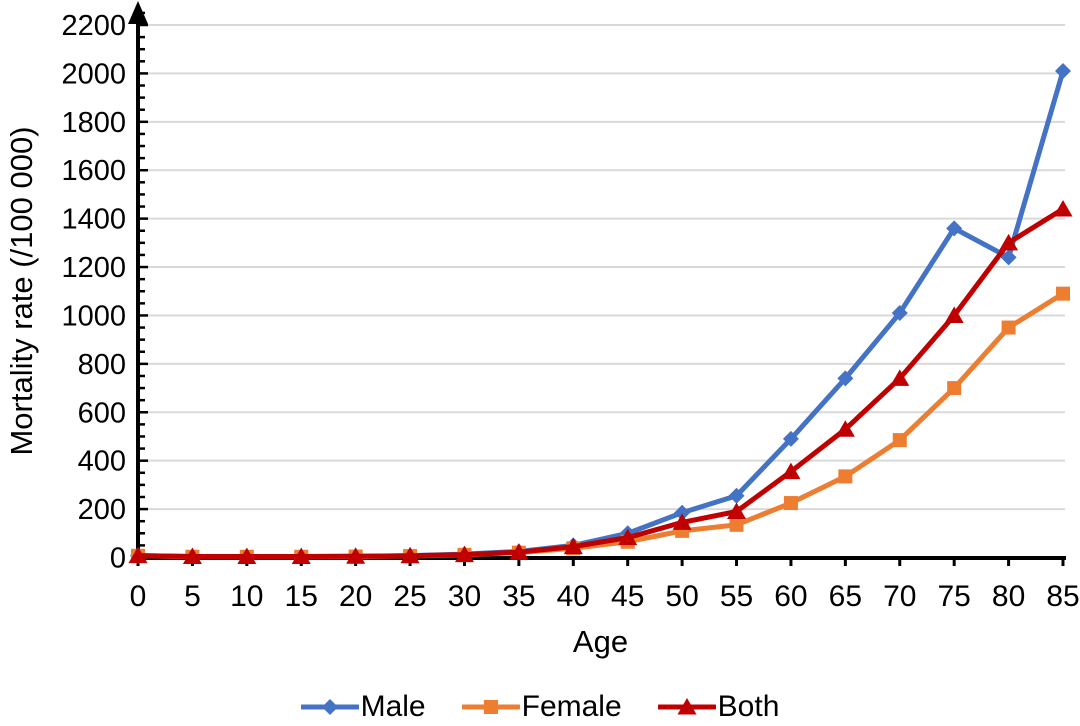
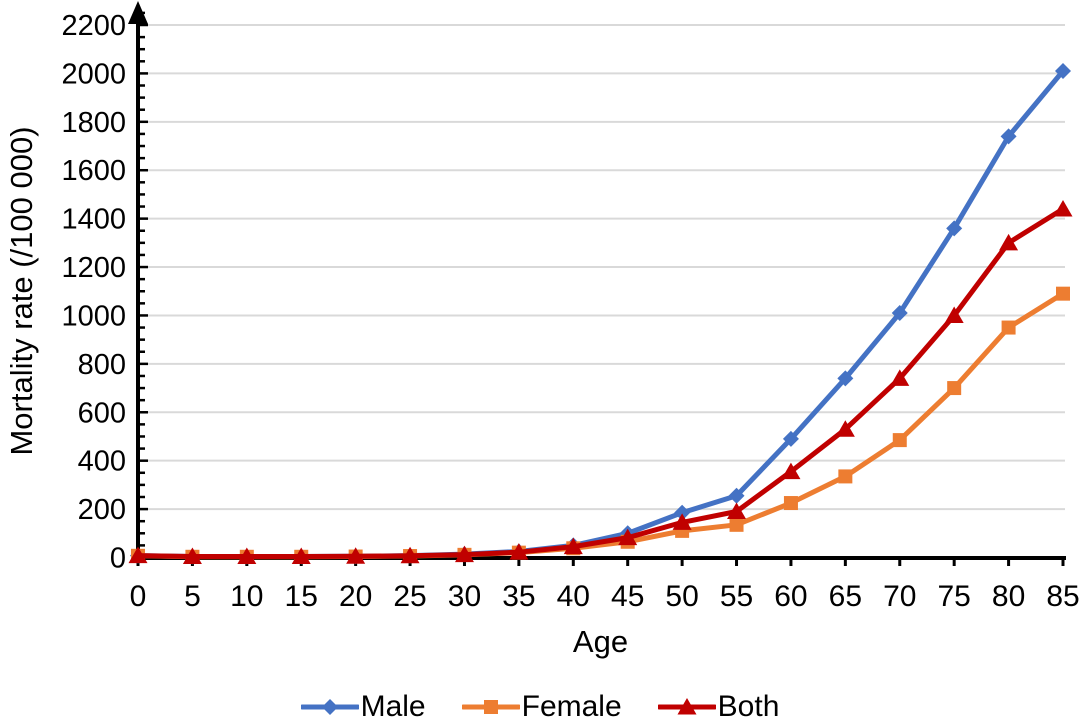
Male/80: 1240 -> 1740
